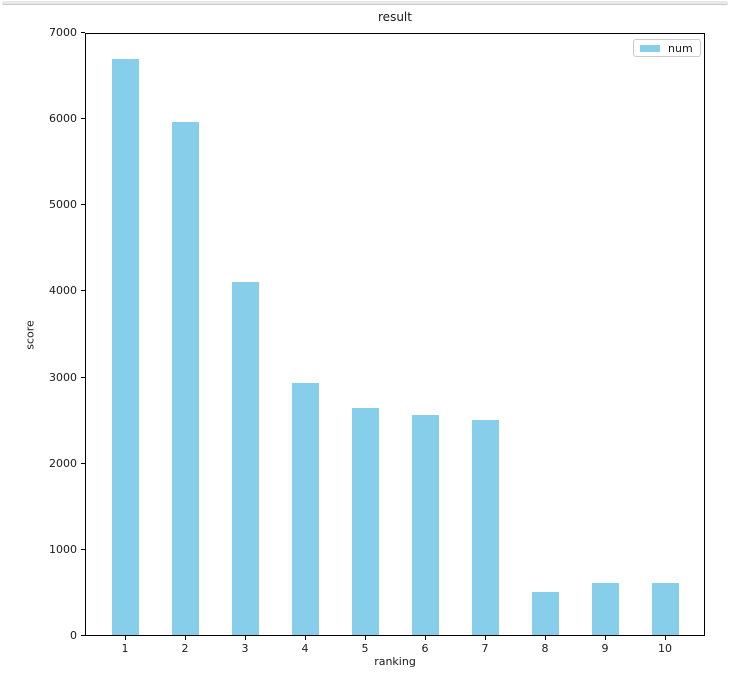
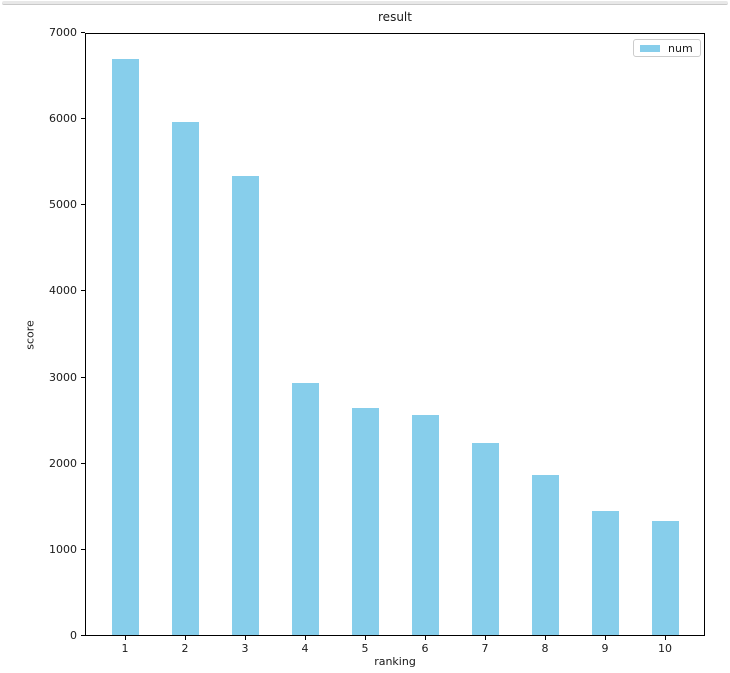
3: 4100 -> 5300
7: 2500 -> 2200
8: 500 -> 1900
9: 600 -> 1400
10: 600 -> 1300
